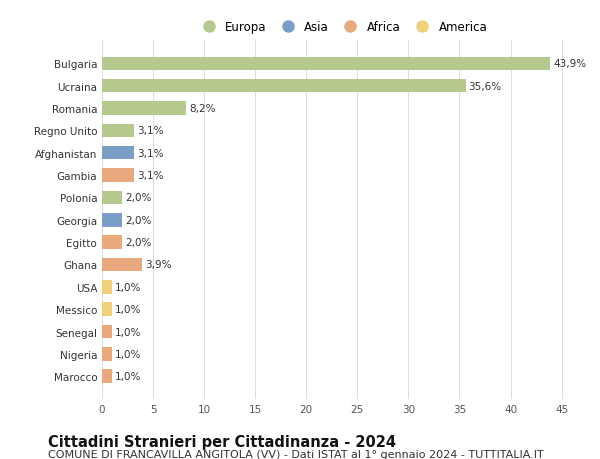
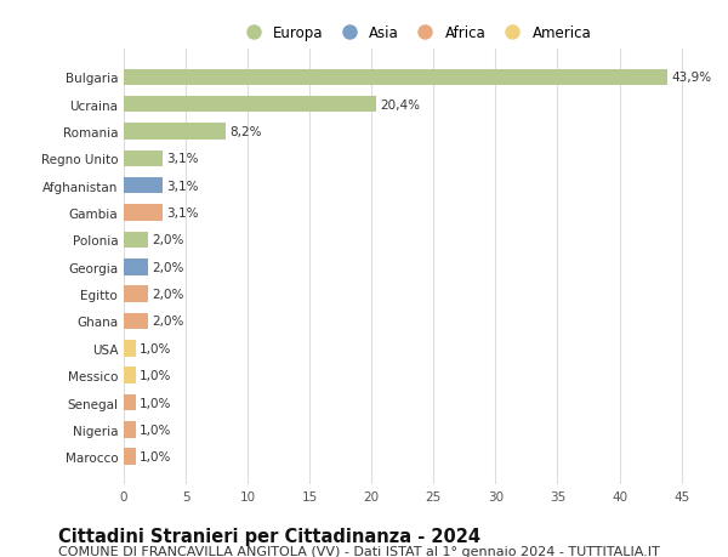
Ucraina: 35,6% -> 20,4%
Ghana: 3,9% -> 2,0%
